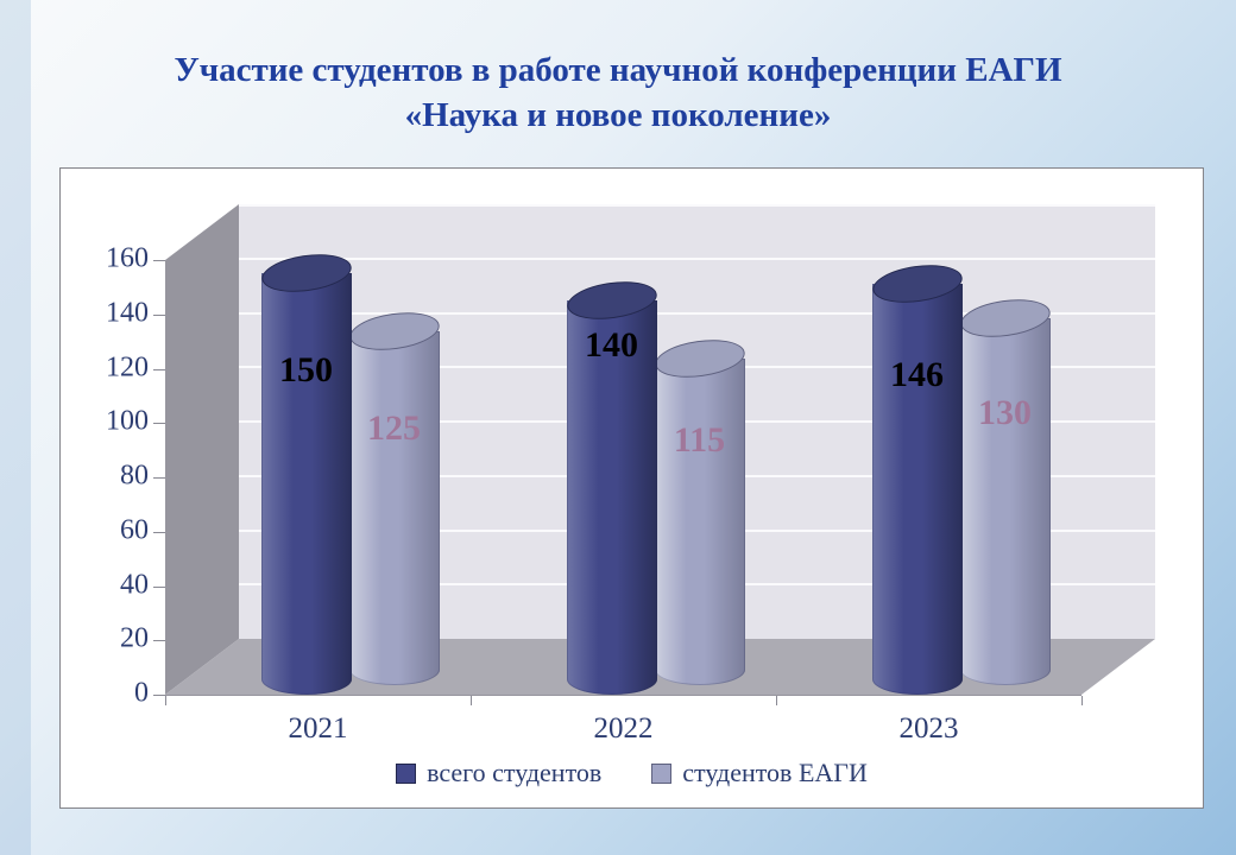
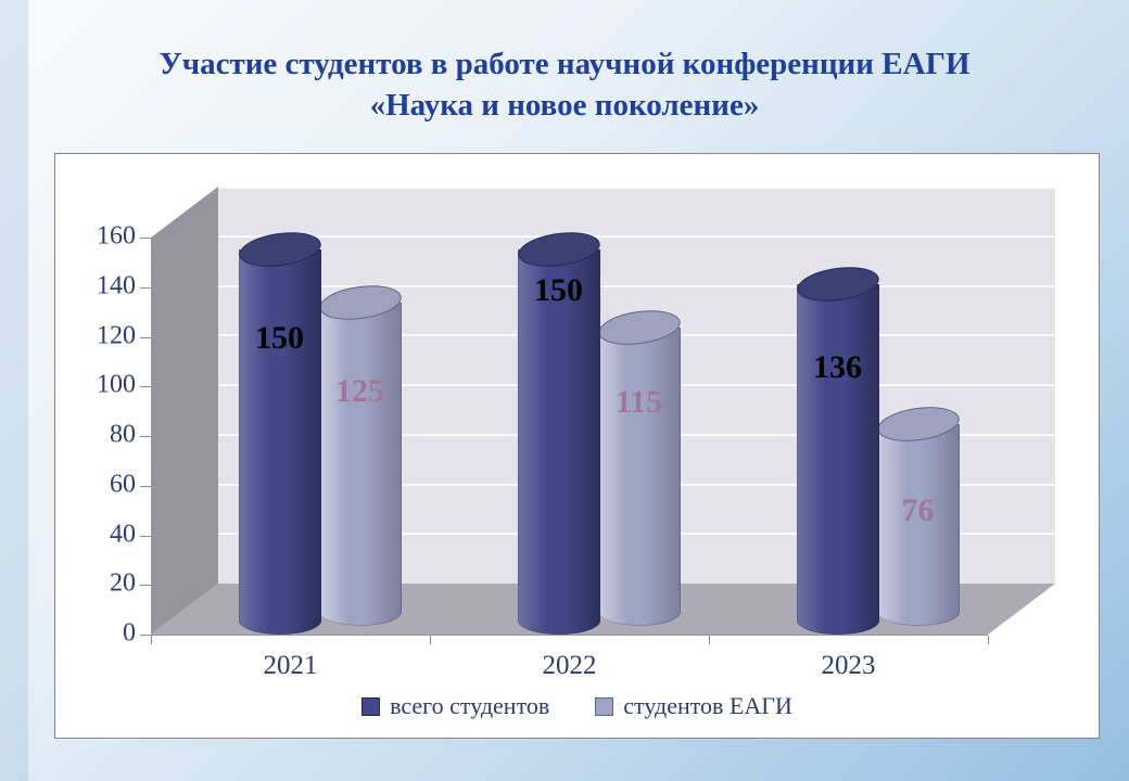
всего студентов/2022: 140 -> 150
всего студентов/2023: 146 -> 136
студентов ЕАГИ/2023: 130 -> 76
